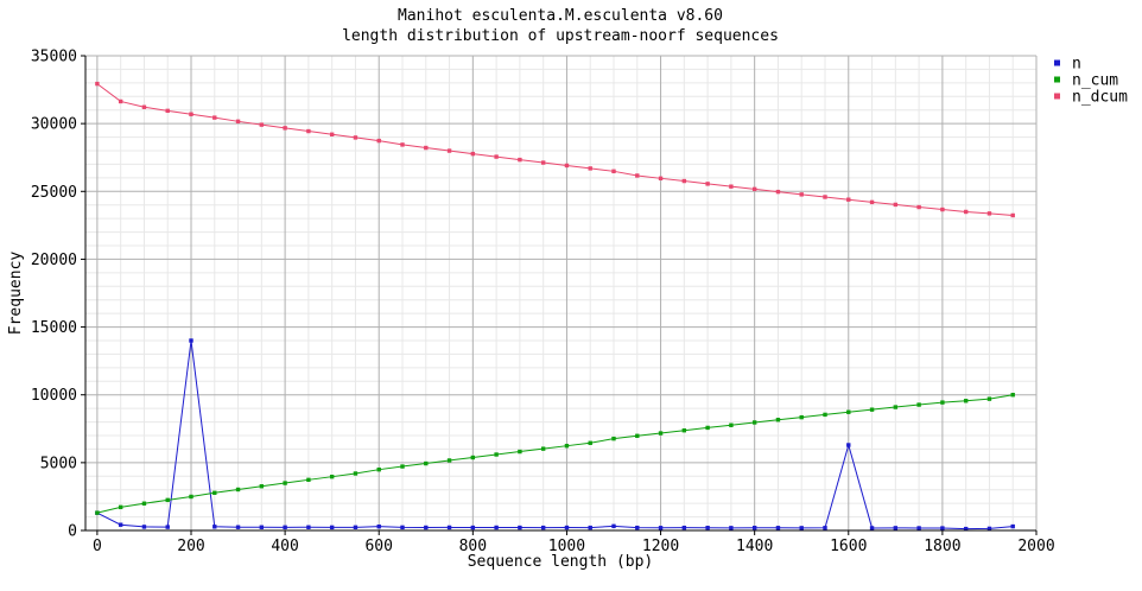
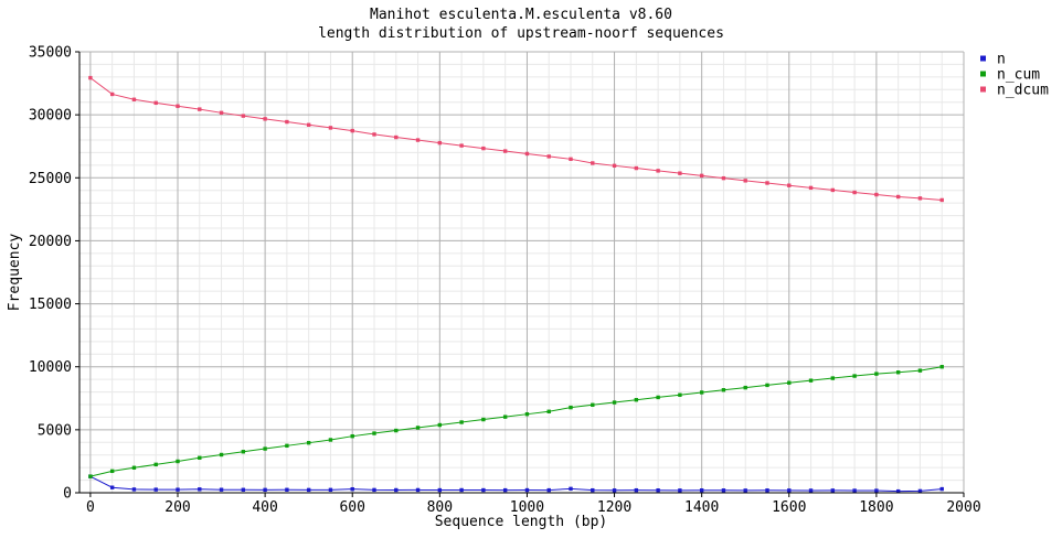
n/200: 14000 -> 200
n/1600: 6300 -> 200
